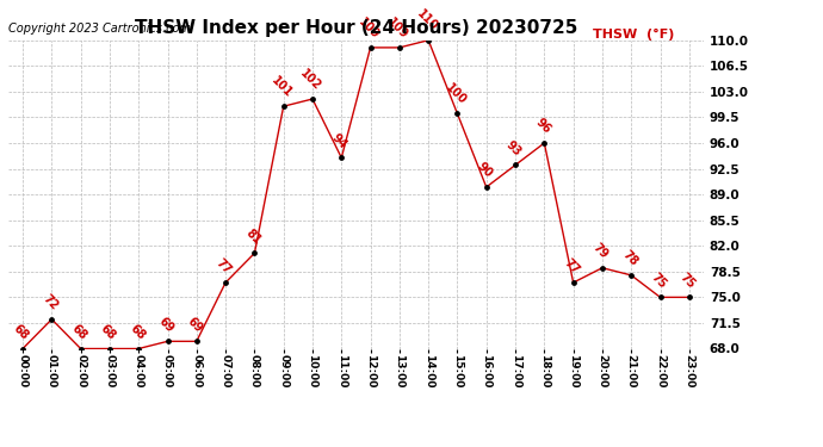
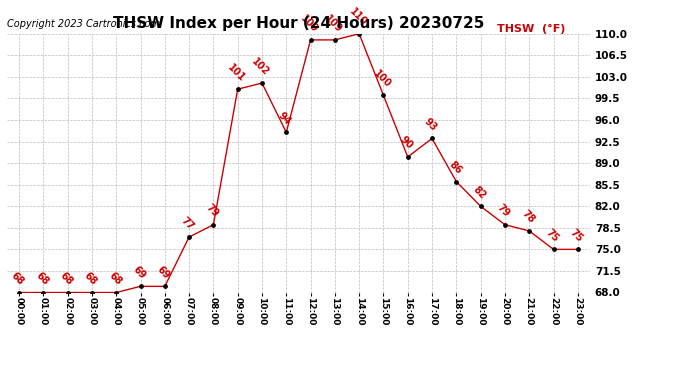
01:00: 72 -> 68
08:00: 81 -> 79
18:00: 96 -> 86
19:00: 77 -> 82
